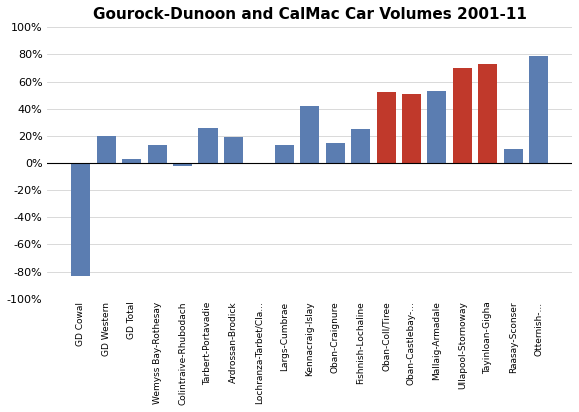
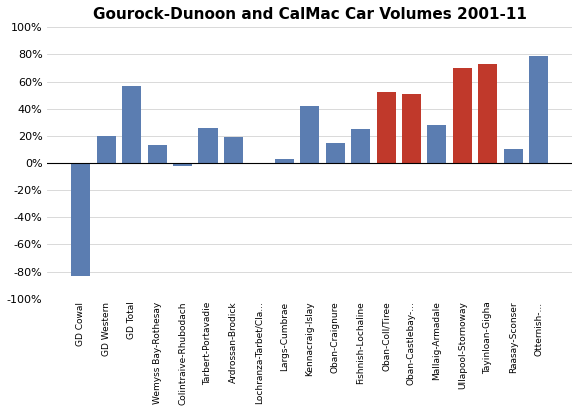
GD Total: 3% -> 57%
Largs-Cumbrae: 13% -> 3%
Mallaig-Armadale: 53% -> 28%
